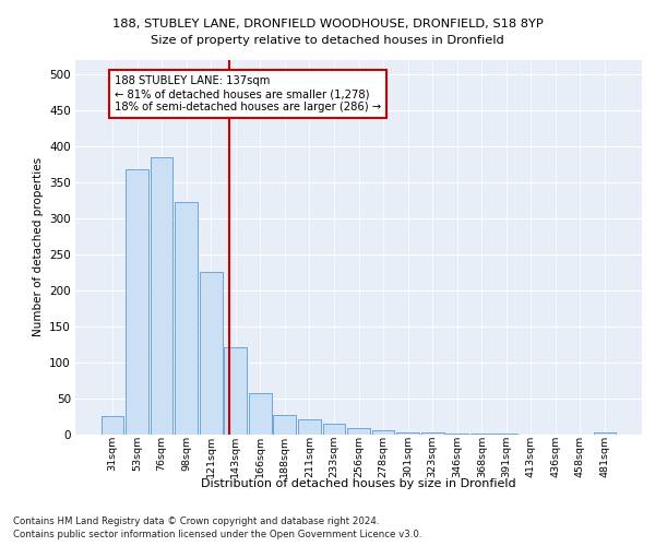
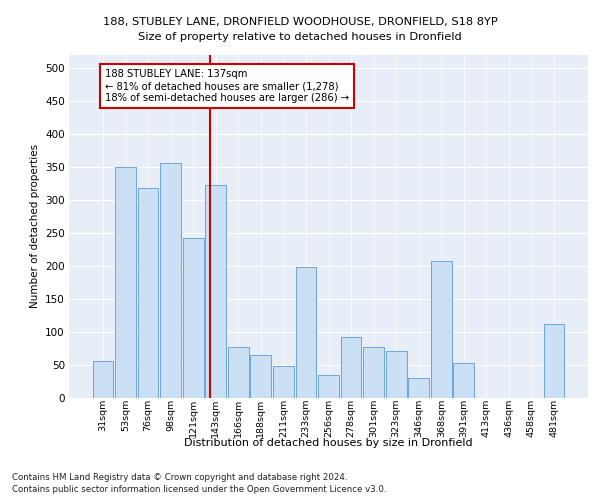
31sqm: 25 -> 56
53sqm: 368 -> 350
76sqm: 385 -> 318
98sqm: 323 -> 356
121sqm: 225 -> 242
143sqm: 120 -> 322
166sqm: 57 -> 76
188sqm: 26 -> 64
211sqm: 20 -> 48
233sqm: 15 -> 198
256sqm: 8 -> 34
278sqm: 5 -> 92
301sqm: 3 -> 76
323sqm: 2 -> 70
346sqm: 1 -> 30
368sqm: 1 -> 208
391sqm: 1 -> 52
481sqm: 3 -> 112
